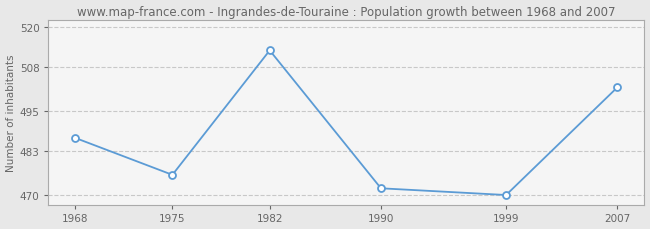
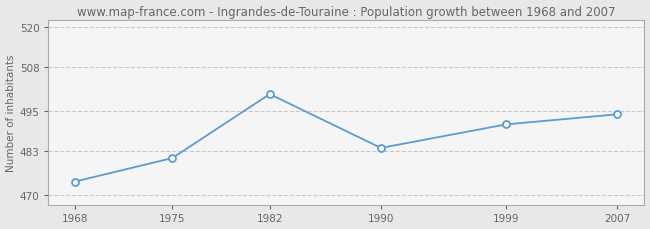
1968: 487 -> 474
1975: 476 -> 481
1982: 513 -> 500
1990: 472 -> 484
1999: 470 -> 491
2007: 502 -> 494
